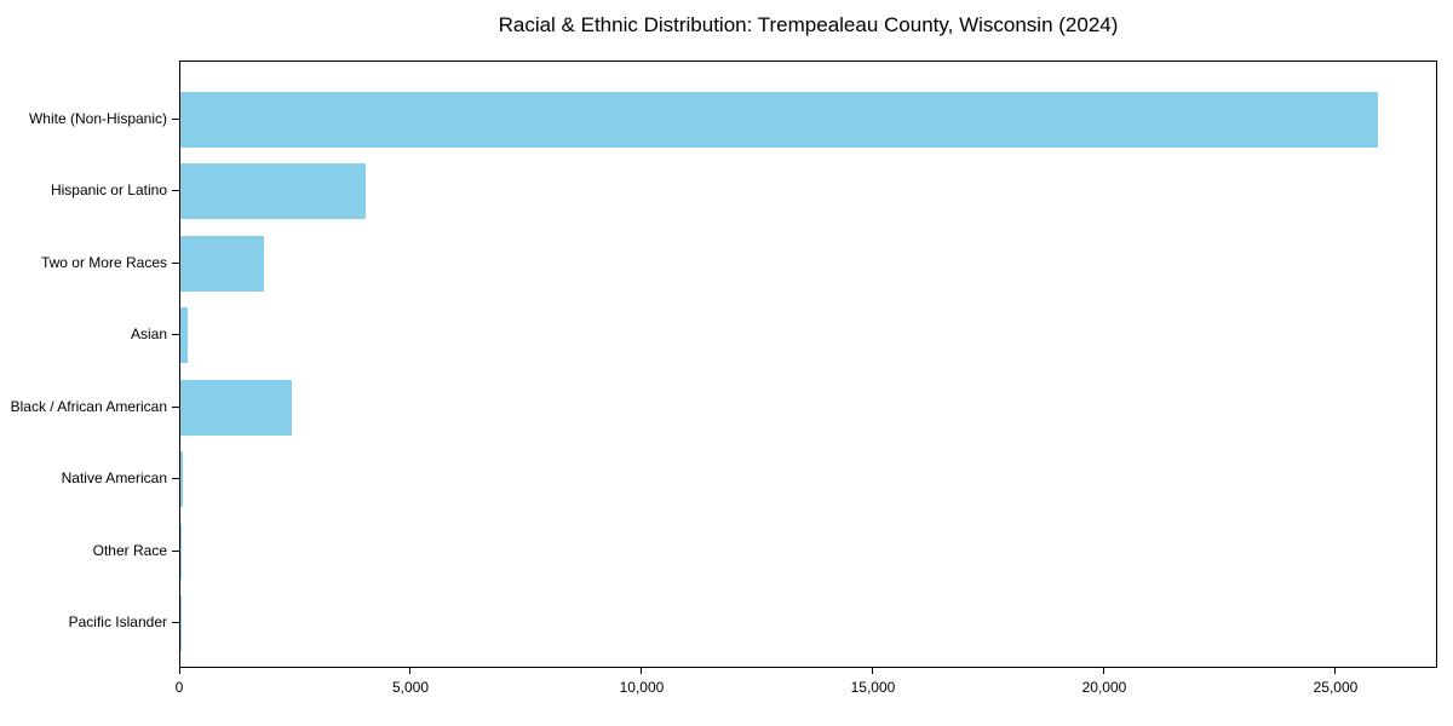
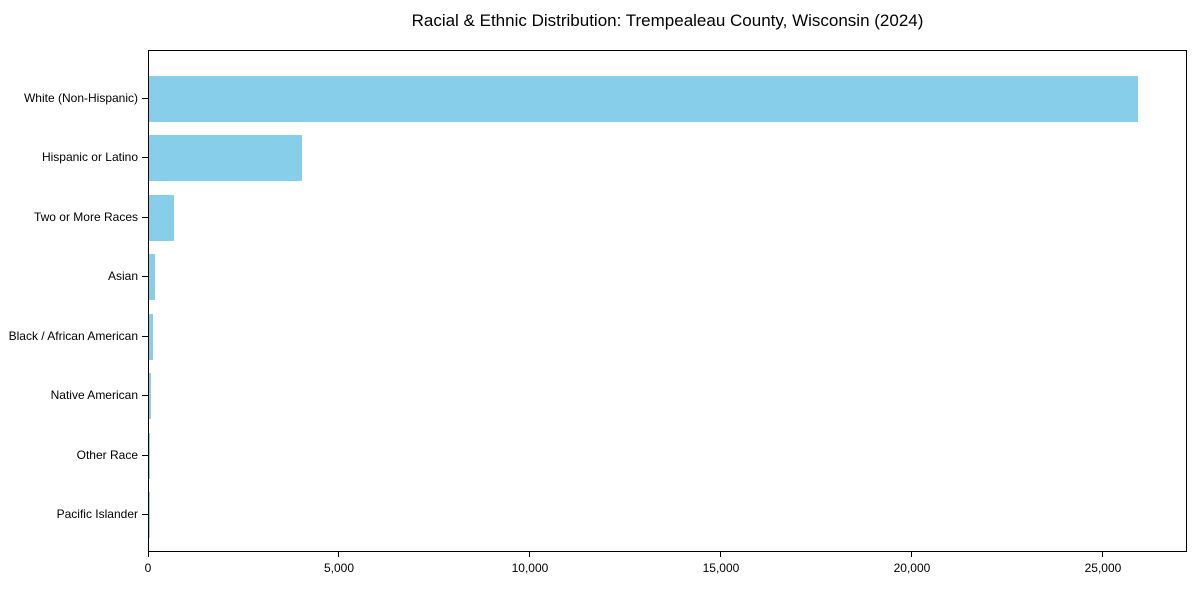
Two or More Races: 1800 -> 600
Black / African American: 2400 -> 100
